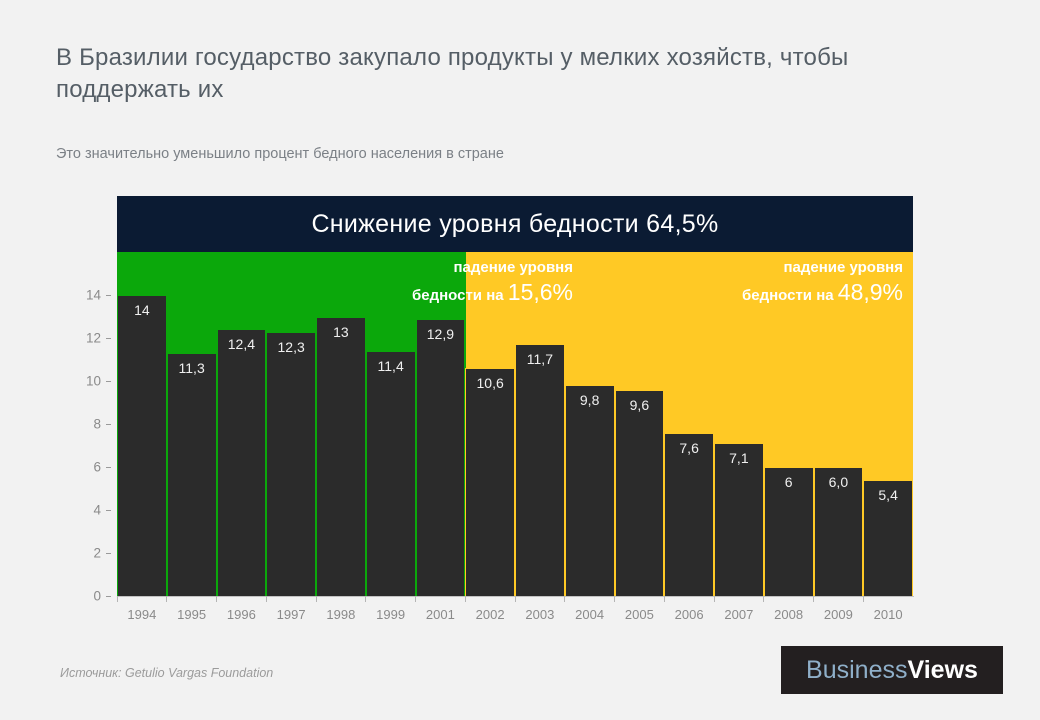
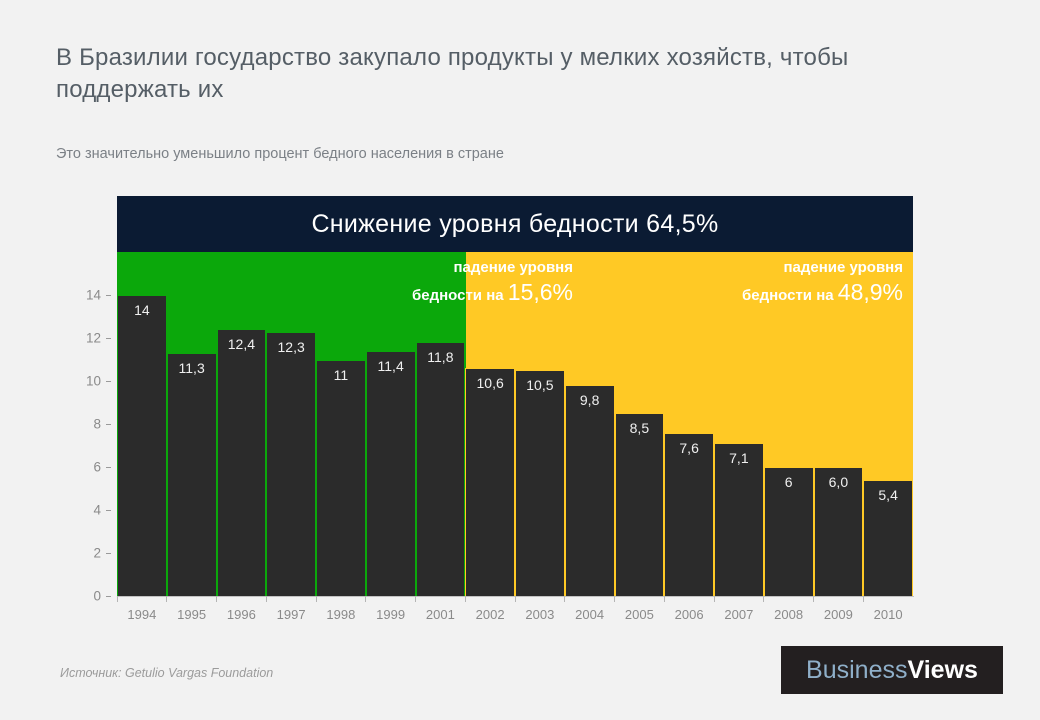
1998: 13 -> 11
2001: 12,9 -> 11,8
2003: 11,7 -> 10,5
2005: 9,6 -> 8,5
